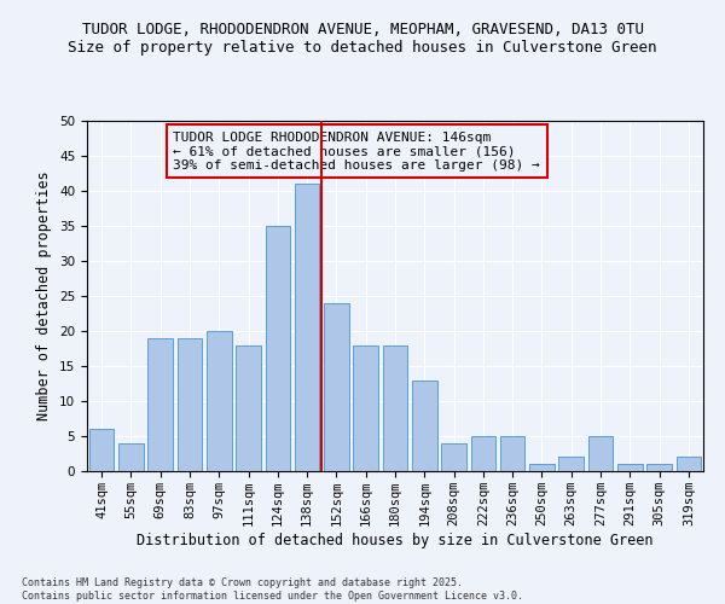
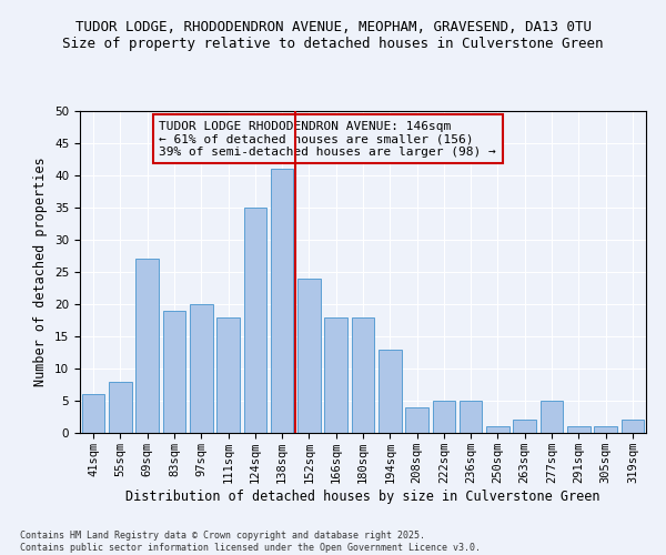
55sqm: 4 -> 8
69sqm: 19 -> 27
